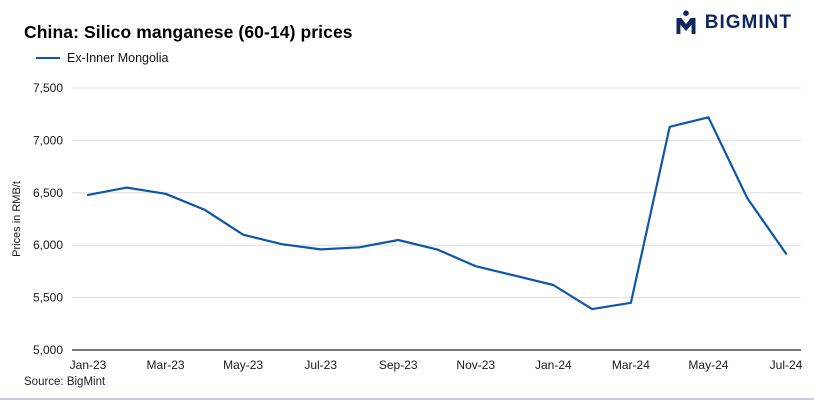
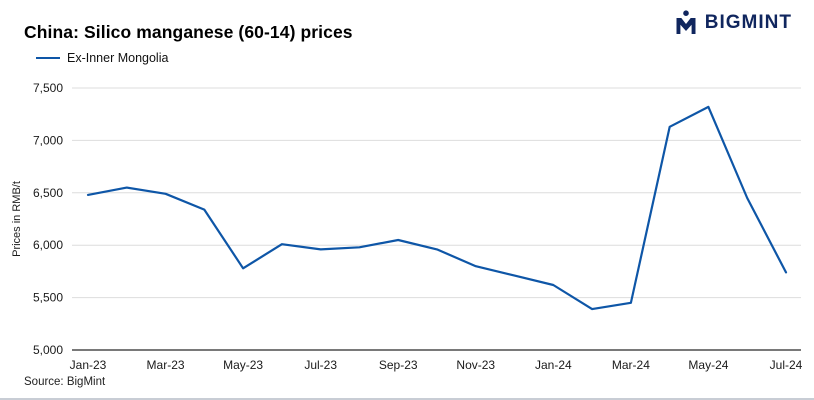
May-23: 6100 -> 5780
May-24: 7220 -> 7320
Jul-24: 5920 -> 5740
